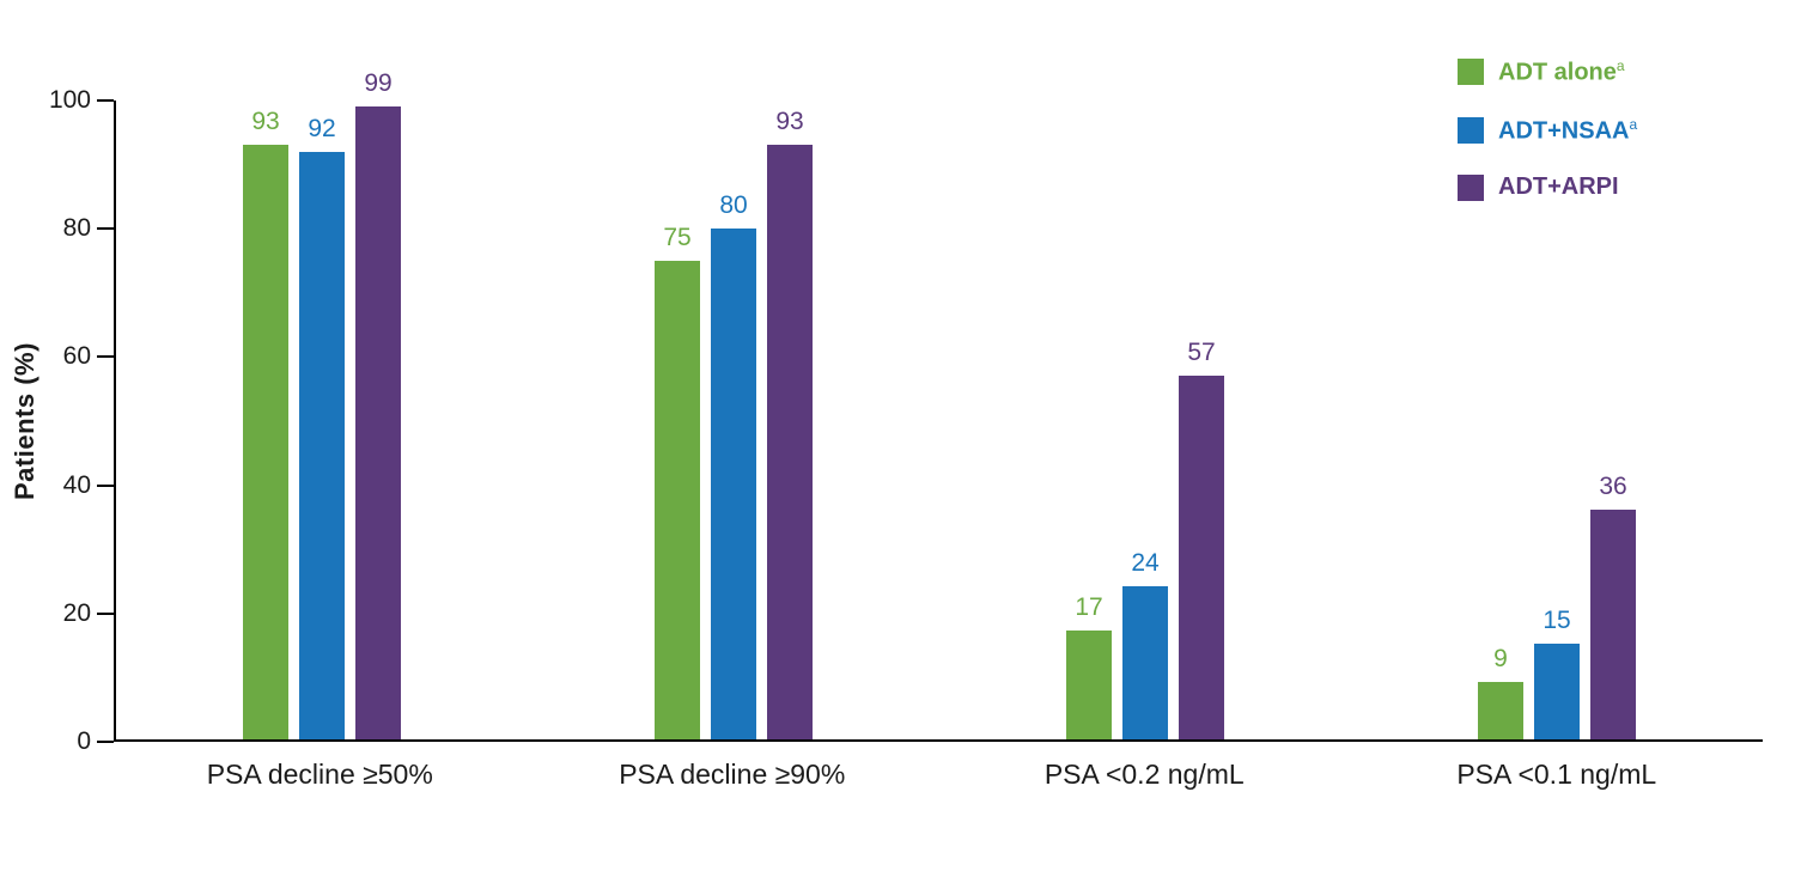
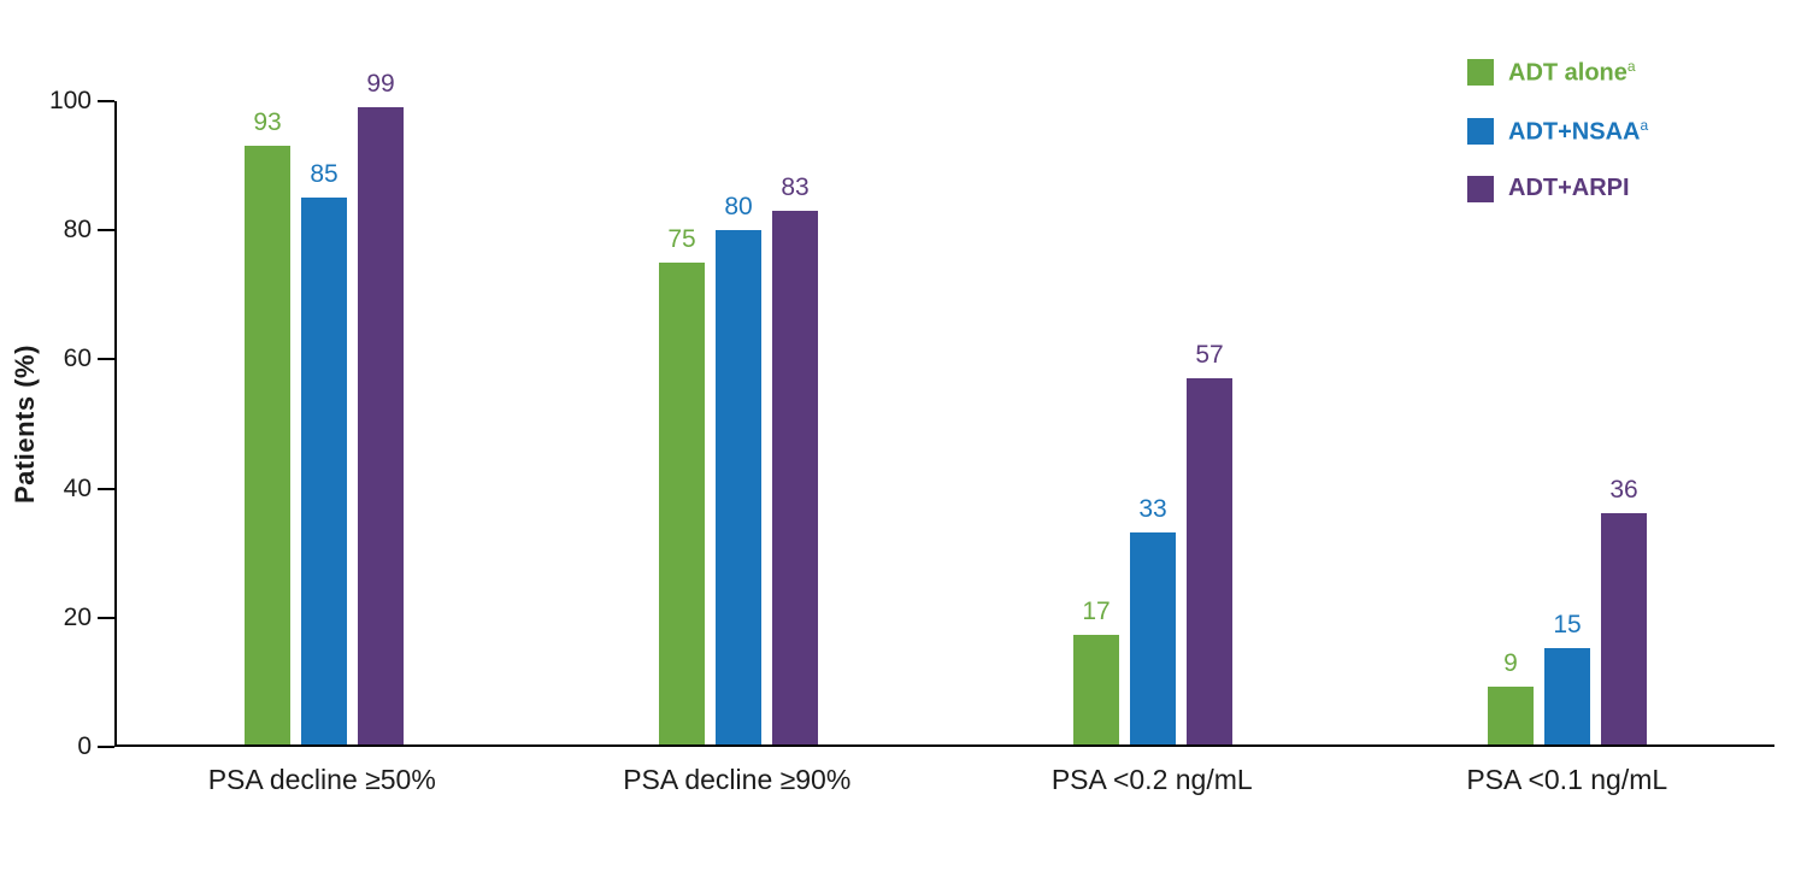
ADT+NSAA/PSA decline ≥50%: 92 -> 85
ADT+ARPI/PSA decline ≥90%: 93 -> 83
ADT+NSAA/PSA <0.2 ng/mL: 24 -> 33
